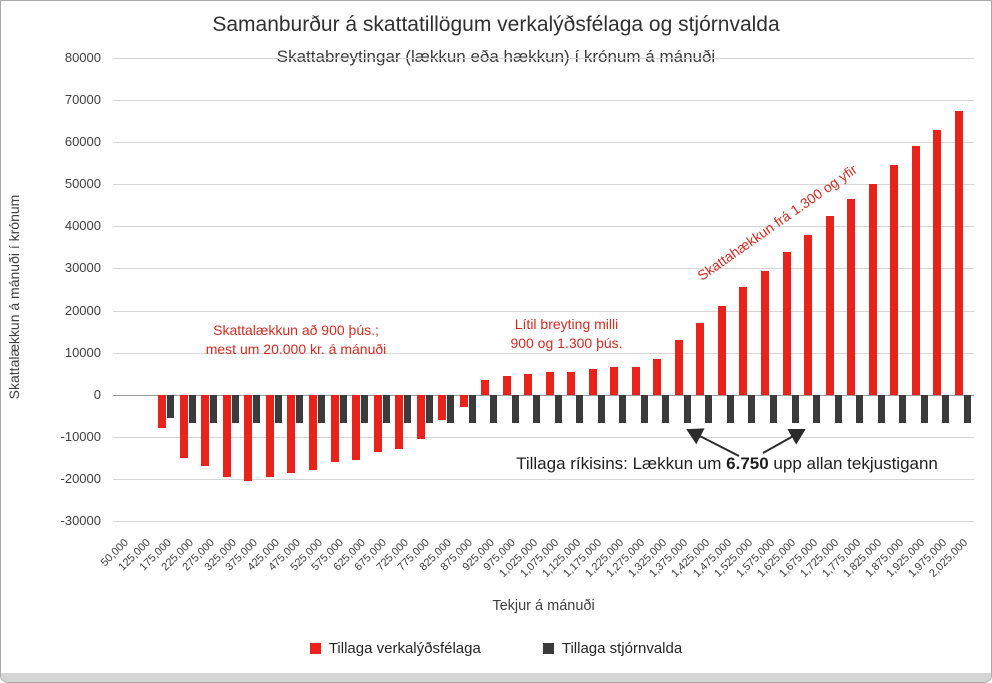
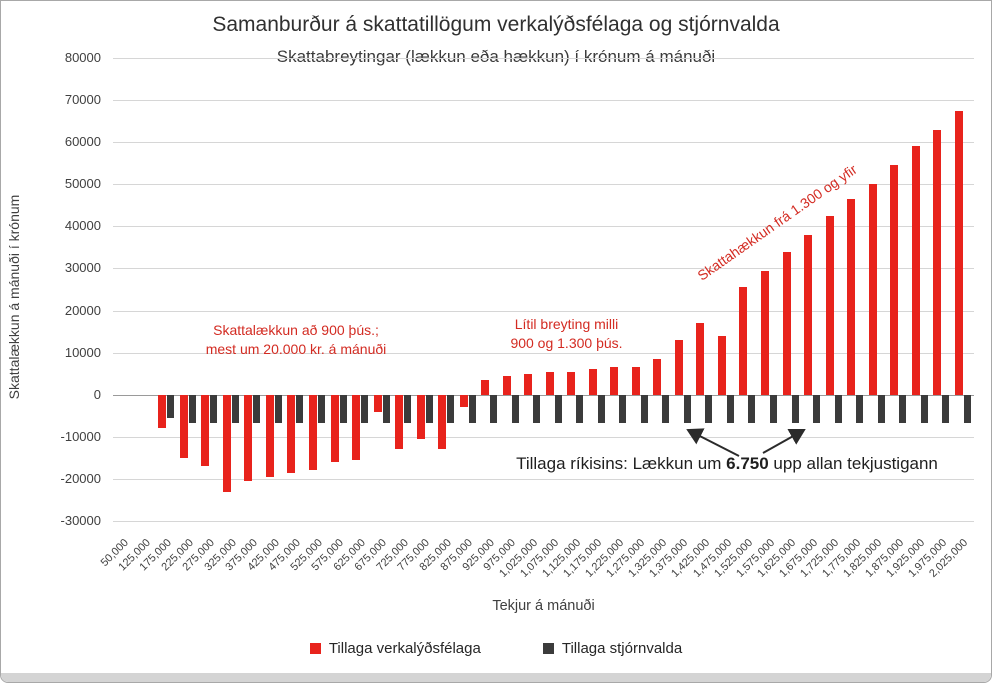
Tillaga verkalýðsfélaga/325,000: -20000 -> -23000
Tillaga verkalýðsfélaga/675,000: -14000 -> -4000
Tillaga verkalýðsfélaga/825,000: -6000 -> -13000
Tillaga verkalýðsfélaga/1,475,000: 21000 -> 14000
